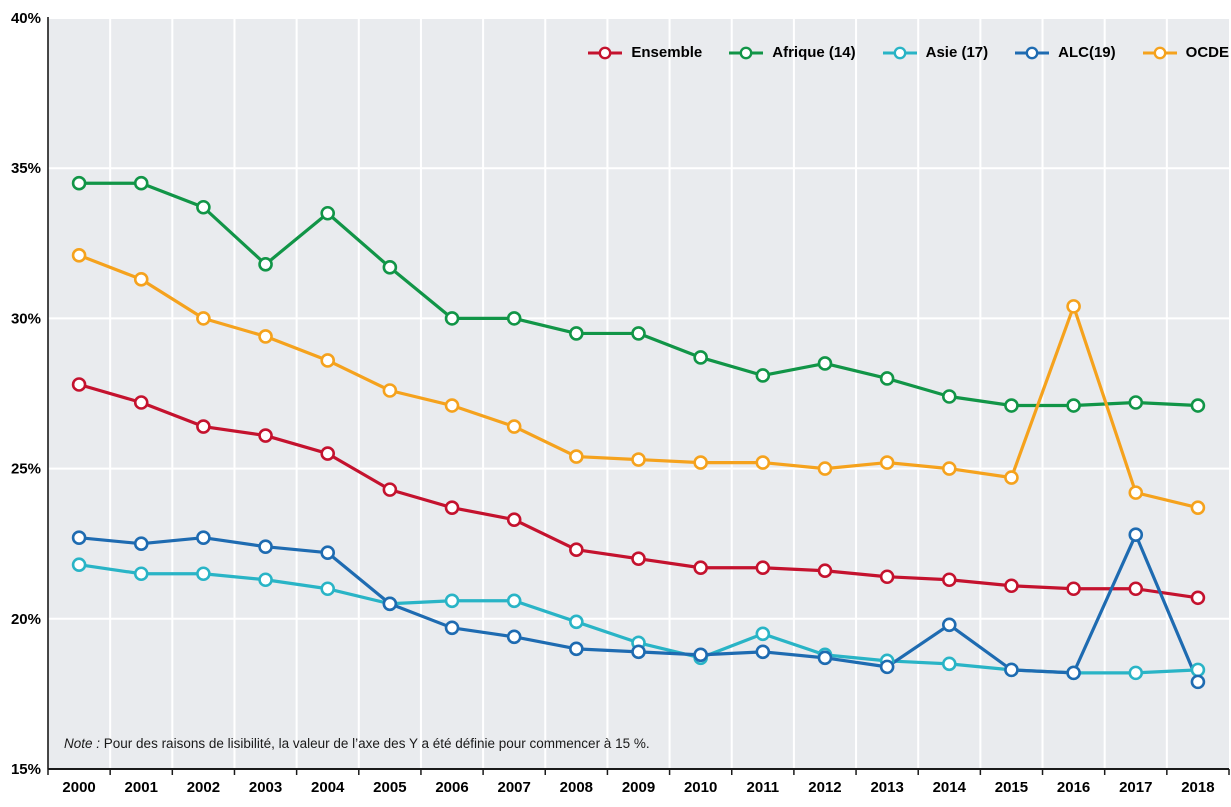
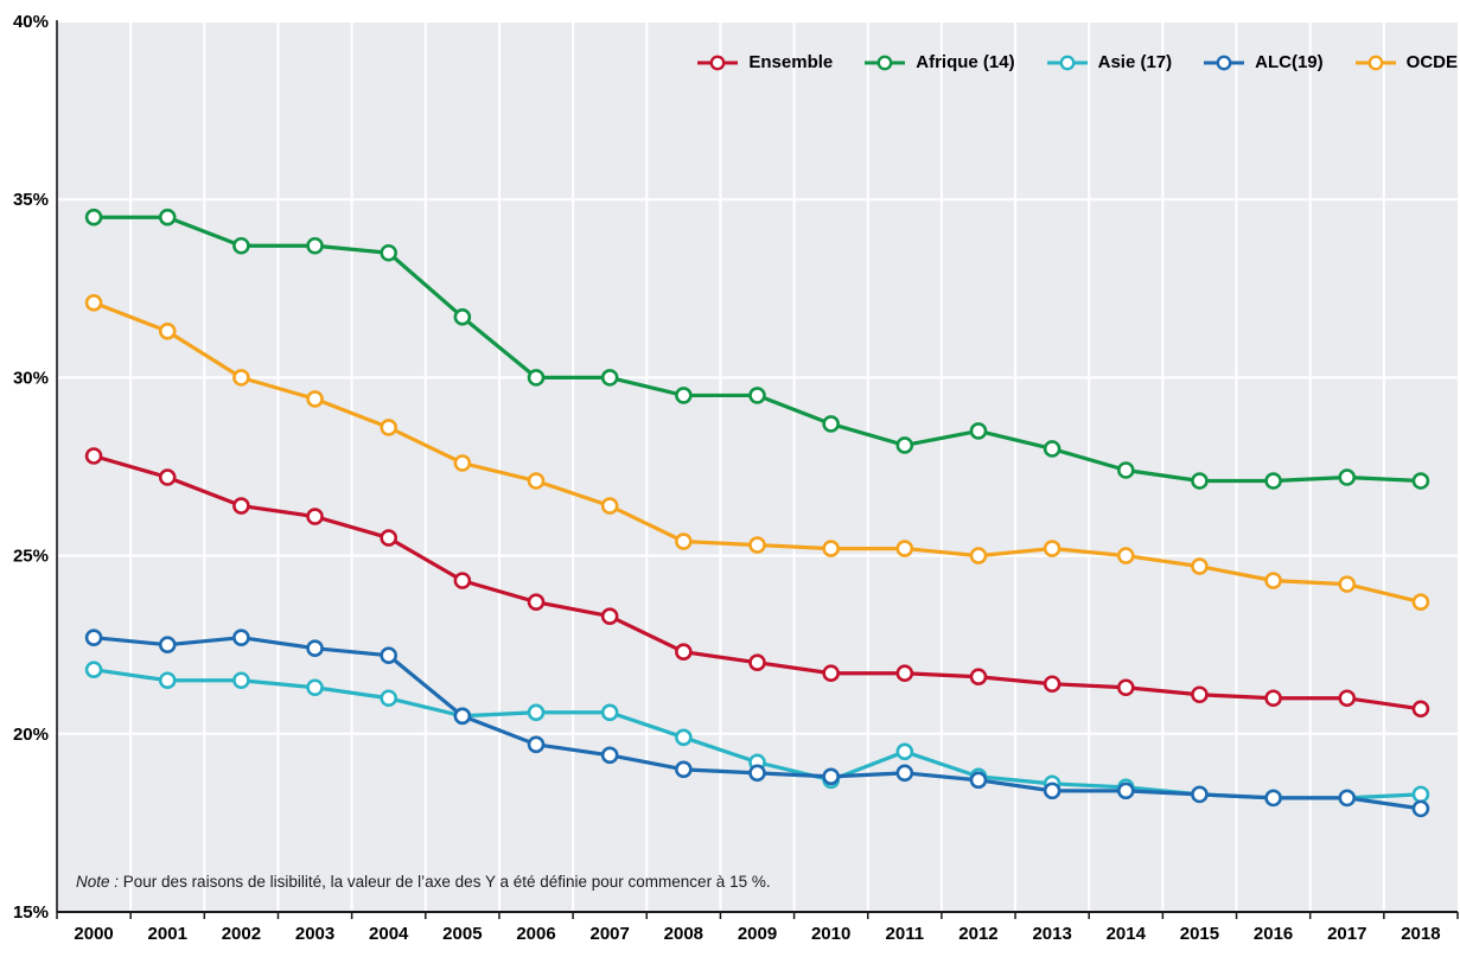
Afrique (14)/2003: 31.8% -> 33.7%
ALC(19)/2014: 19.8% -> 18.4%
OCDE/2016: 30.4% -> 24.3%
ALC(19)/2017: 22.8% -> 18.2%
